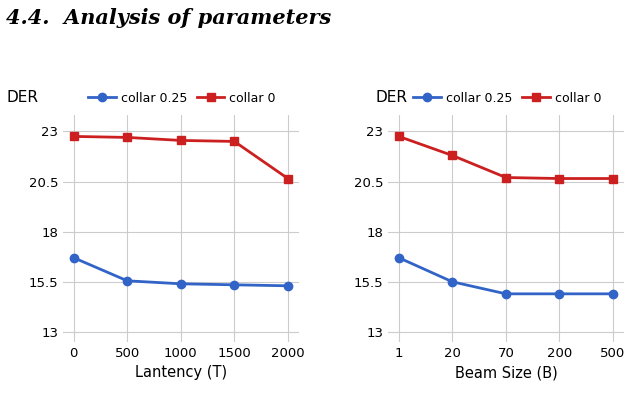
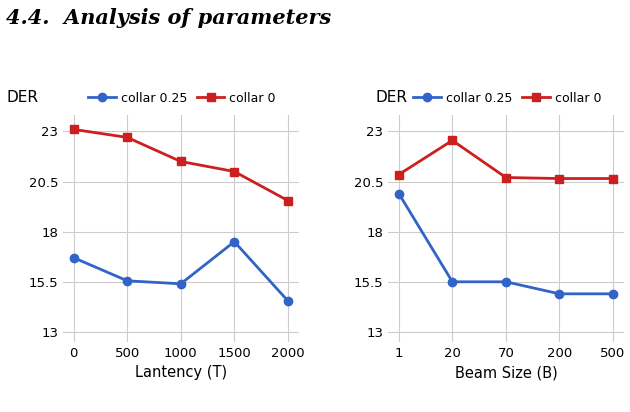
collar 0/0: 22.75 -> 23.10
collar 0/1000: 22.55 -> 21.50
collar 0.25/1500: 15.35 -> 17.50
collar 0/1500: 22.50 -> 21.00
collar 0.25/2000: 15.30 -> 14.55
collar 0/2000: 20.65 -> 19.55
collar 0.25/1: 16.7 -> 19.9
collar 0/1: 22.75 -> 20.85
collar 0/20: 21.80 -> 22.55
collar 0.25/70: 14.9 -> 15.5
